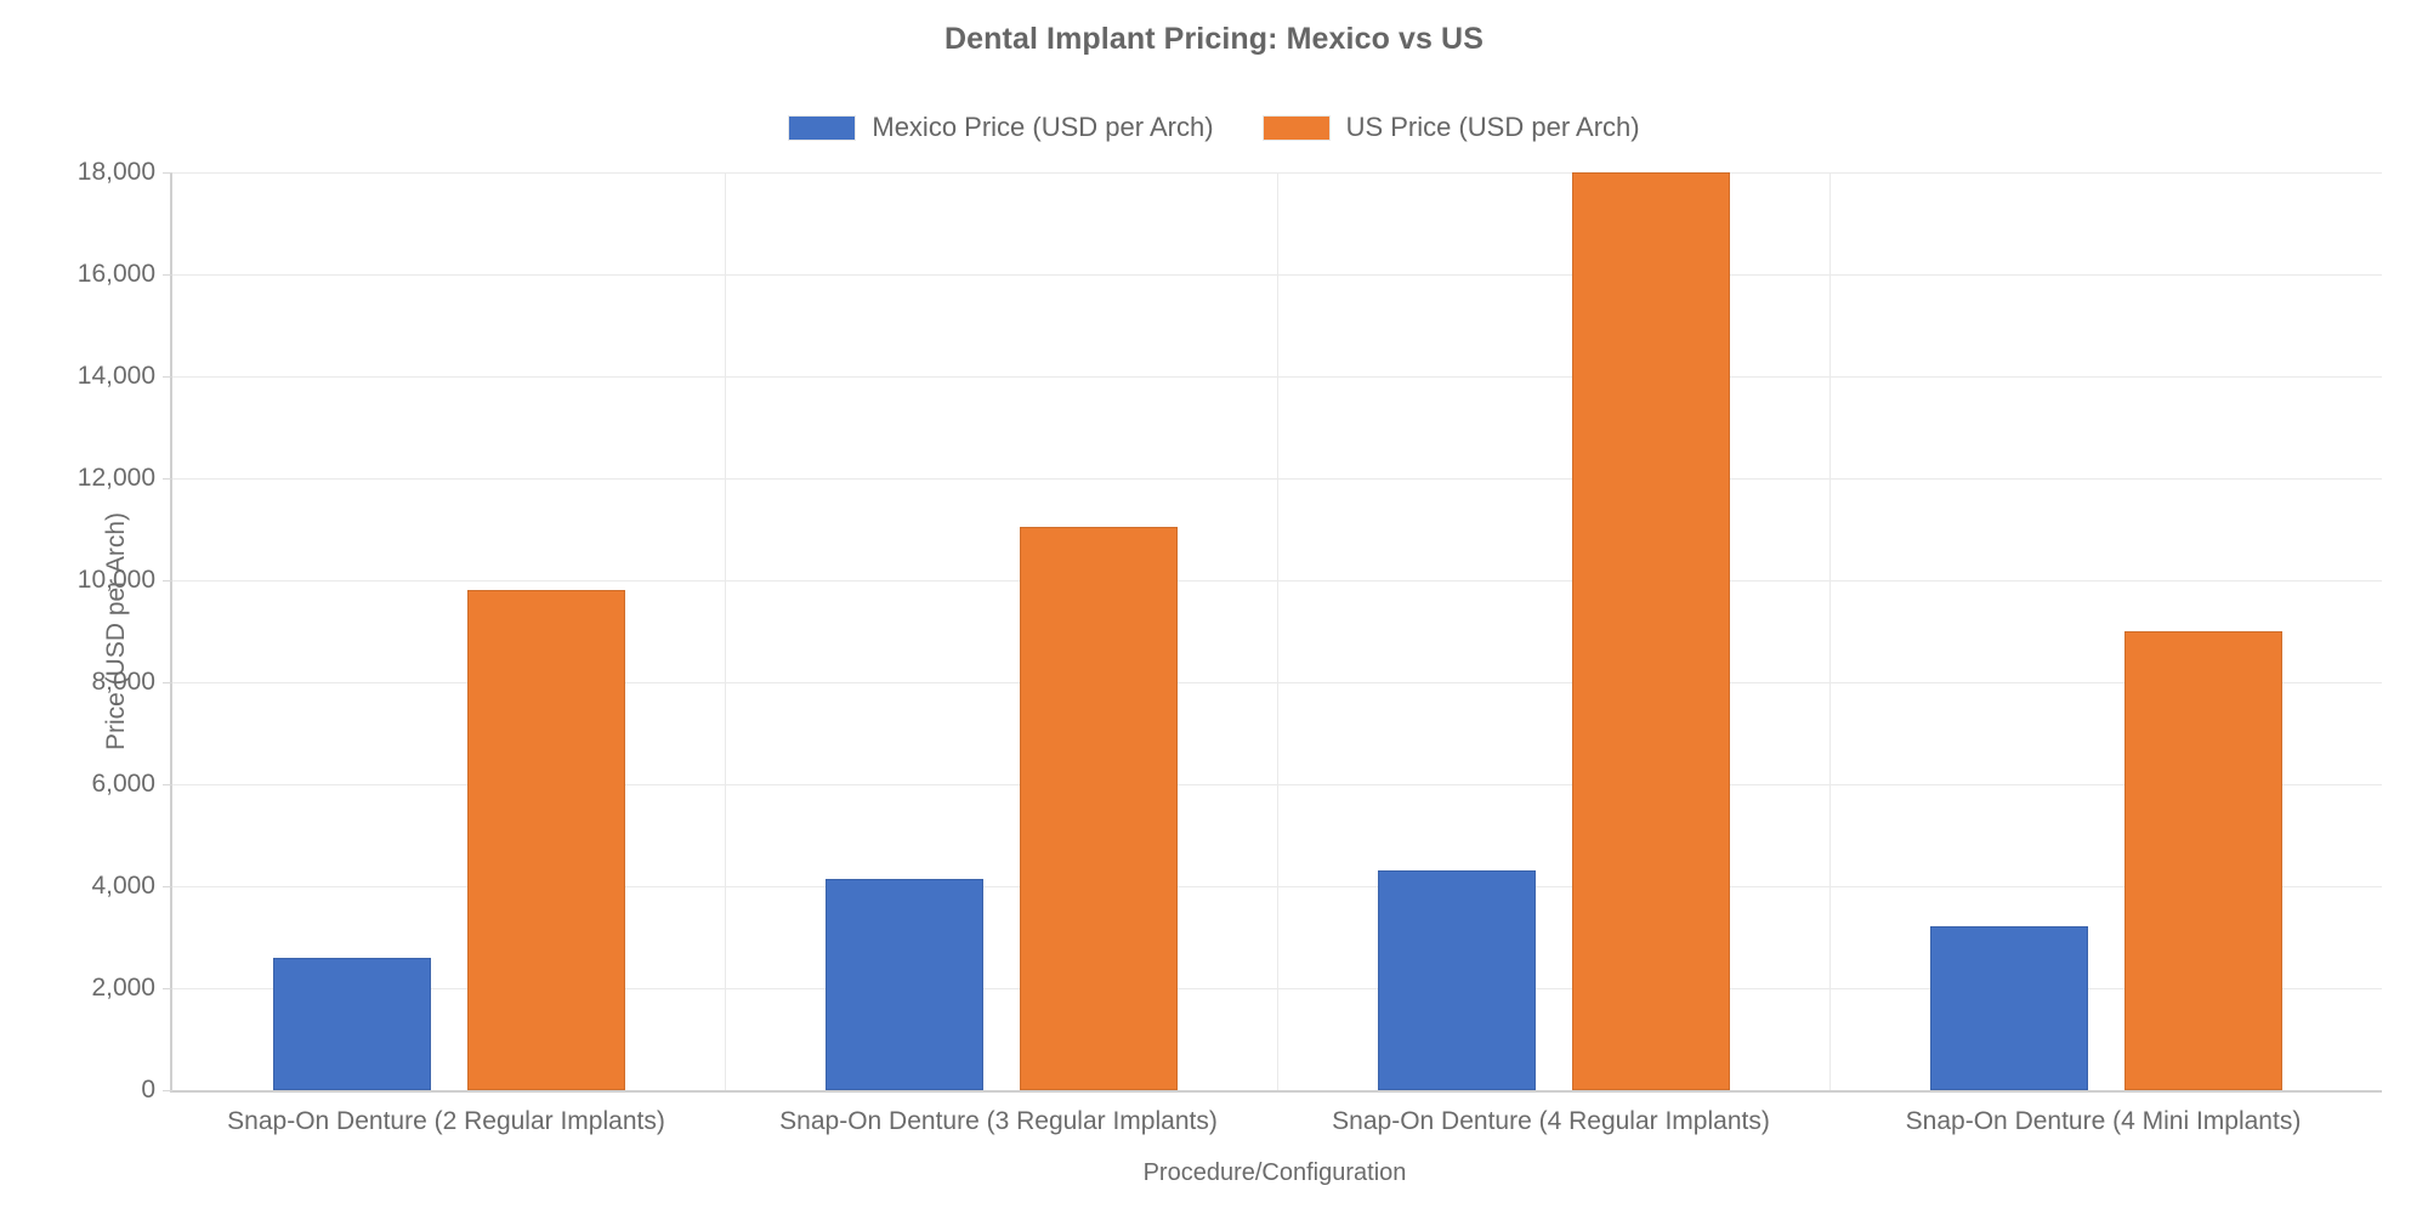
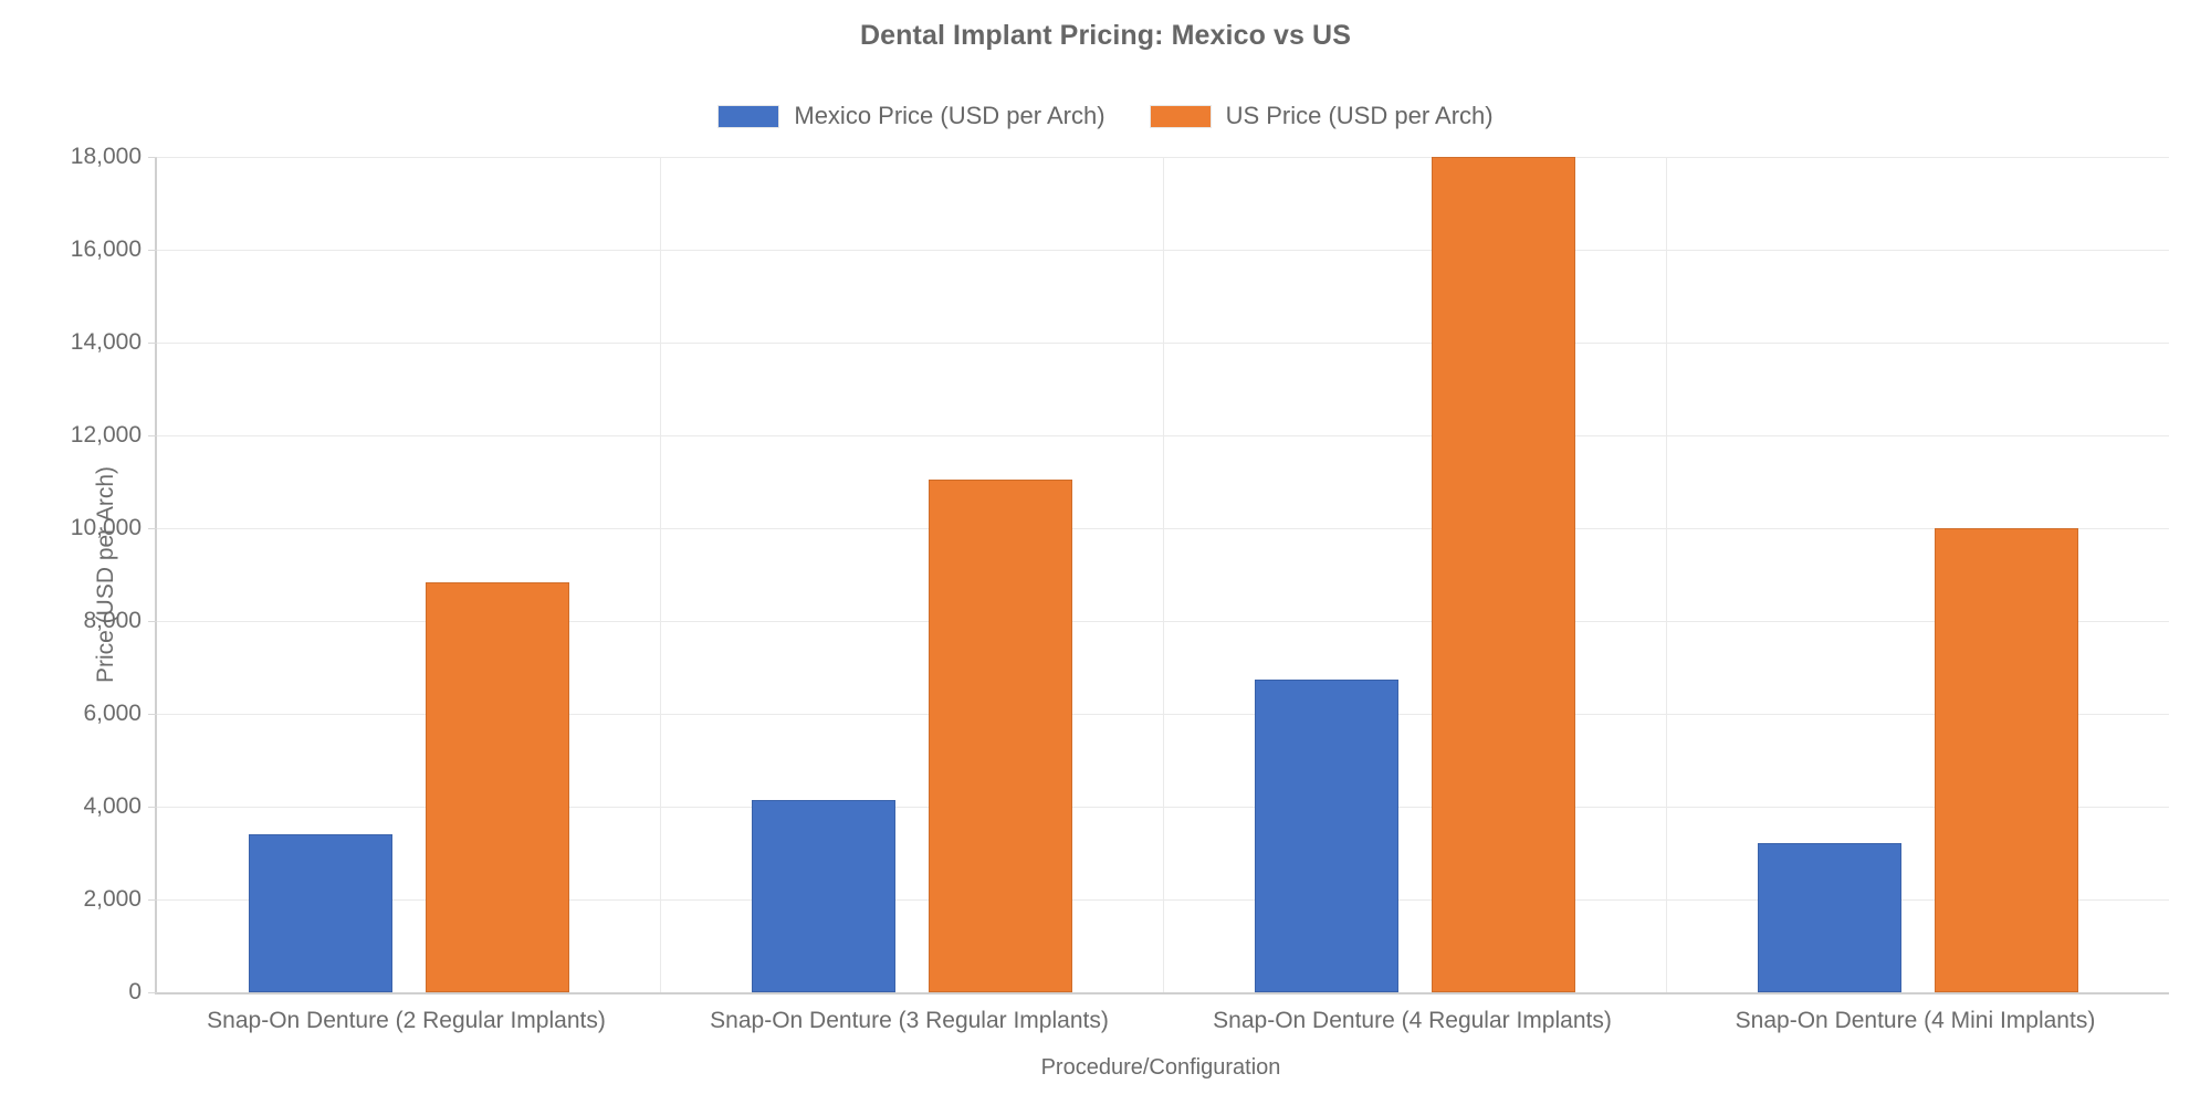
Mexico Price (USD per Arch)/Snap-On Denture (2 Regular Implants): 2600 -> 3400
US Price (USD per Arch)/Snap-On Denture (2 Regular Implants): 9800 -> 8800
Mexico Price (USD per Arch)/Snap-On Denture (4 Regular Implants): 4300 -> 6800
US Price (USD per Arch)/Snap-On Denture (4 Mini Implants): 9000 -> 10000
